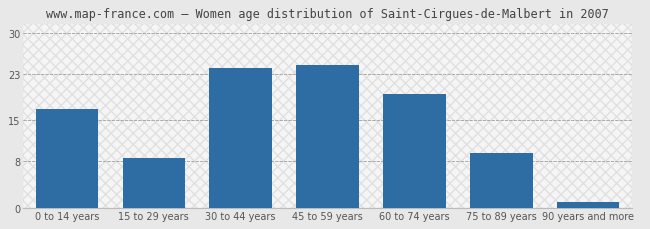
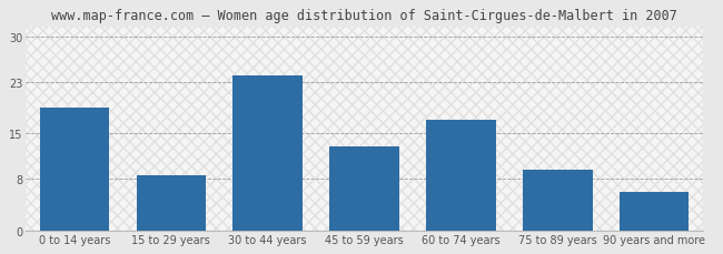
0 to 14 years: 17.0 -> 19.0
45 to 59 years: 24.5 -> 13.0
60 to 74 years: 19.5 -> 17.2
90 years and more: 1.0 -> 6.0
